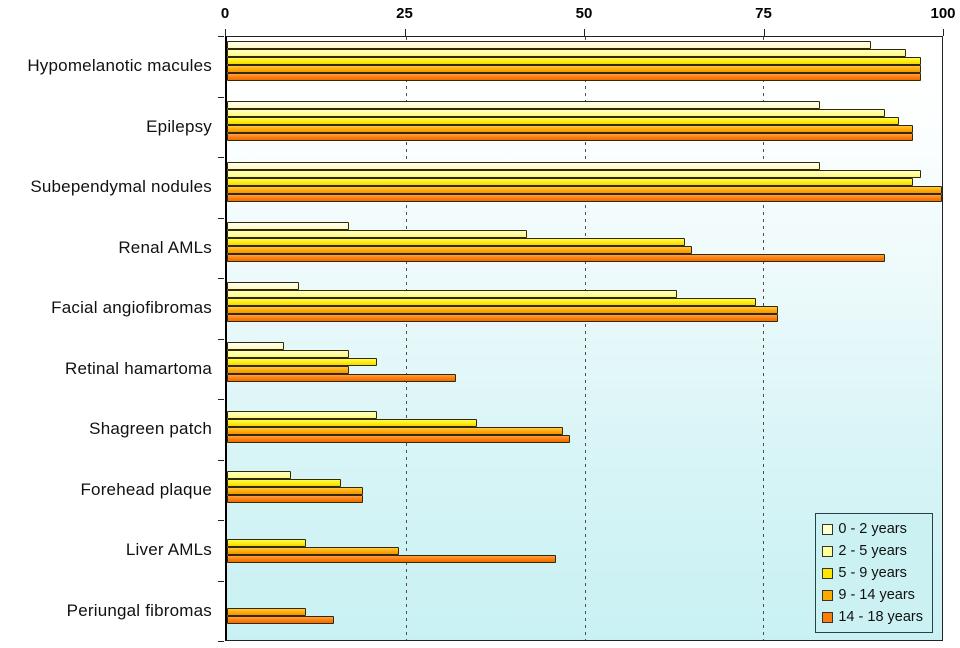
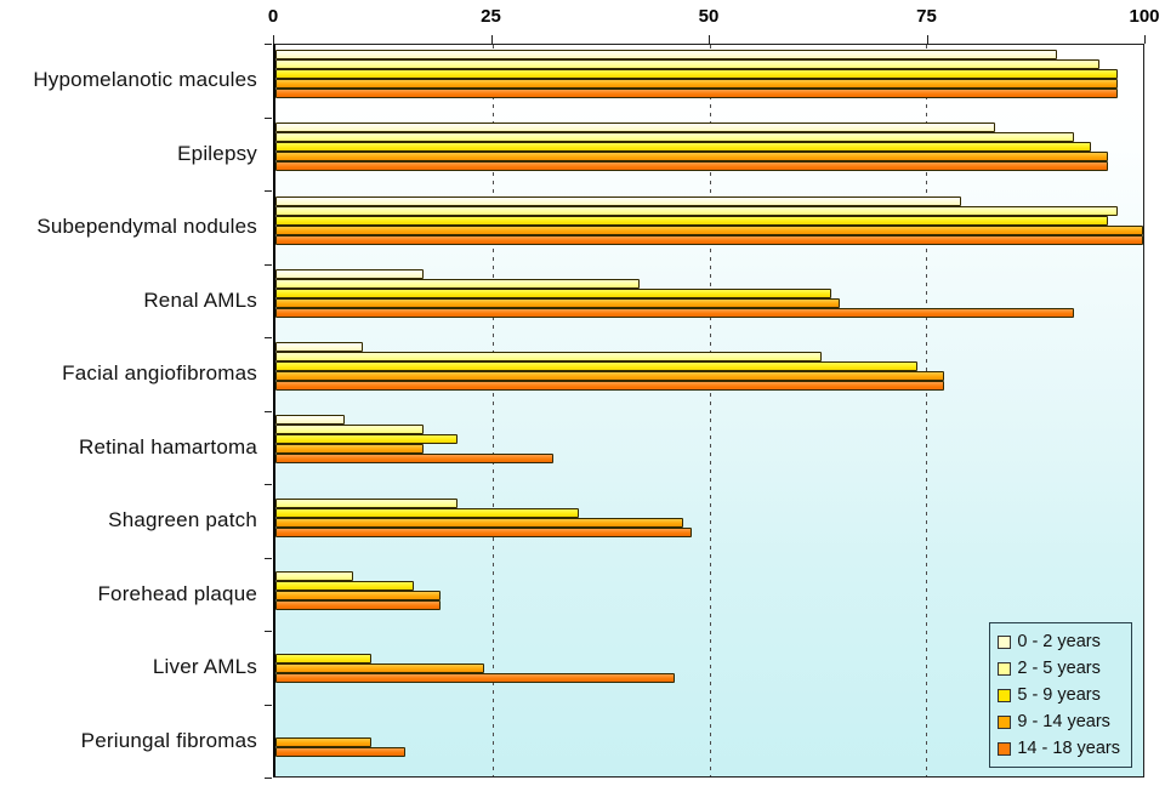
0 - 2 years/Subependymal nodules: 83 -> 79
